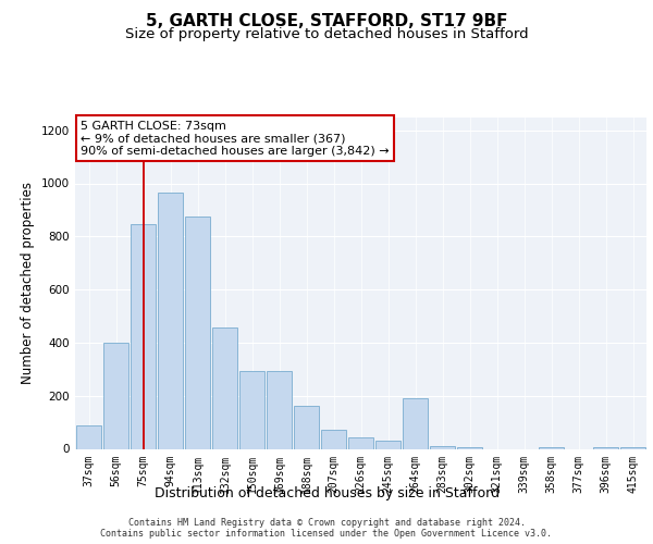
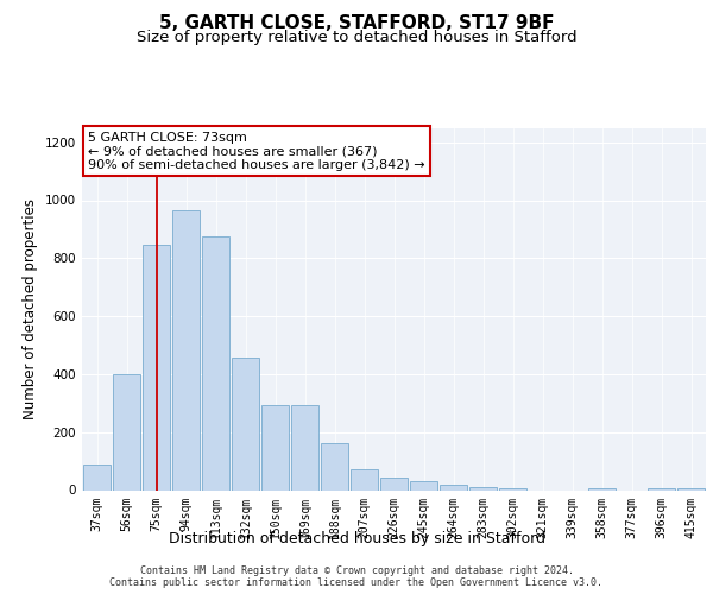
264sqm: 190 -> 20
